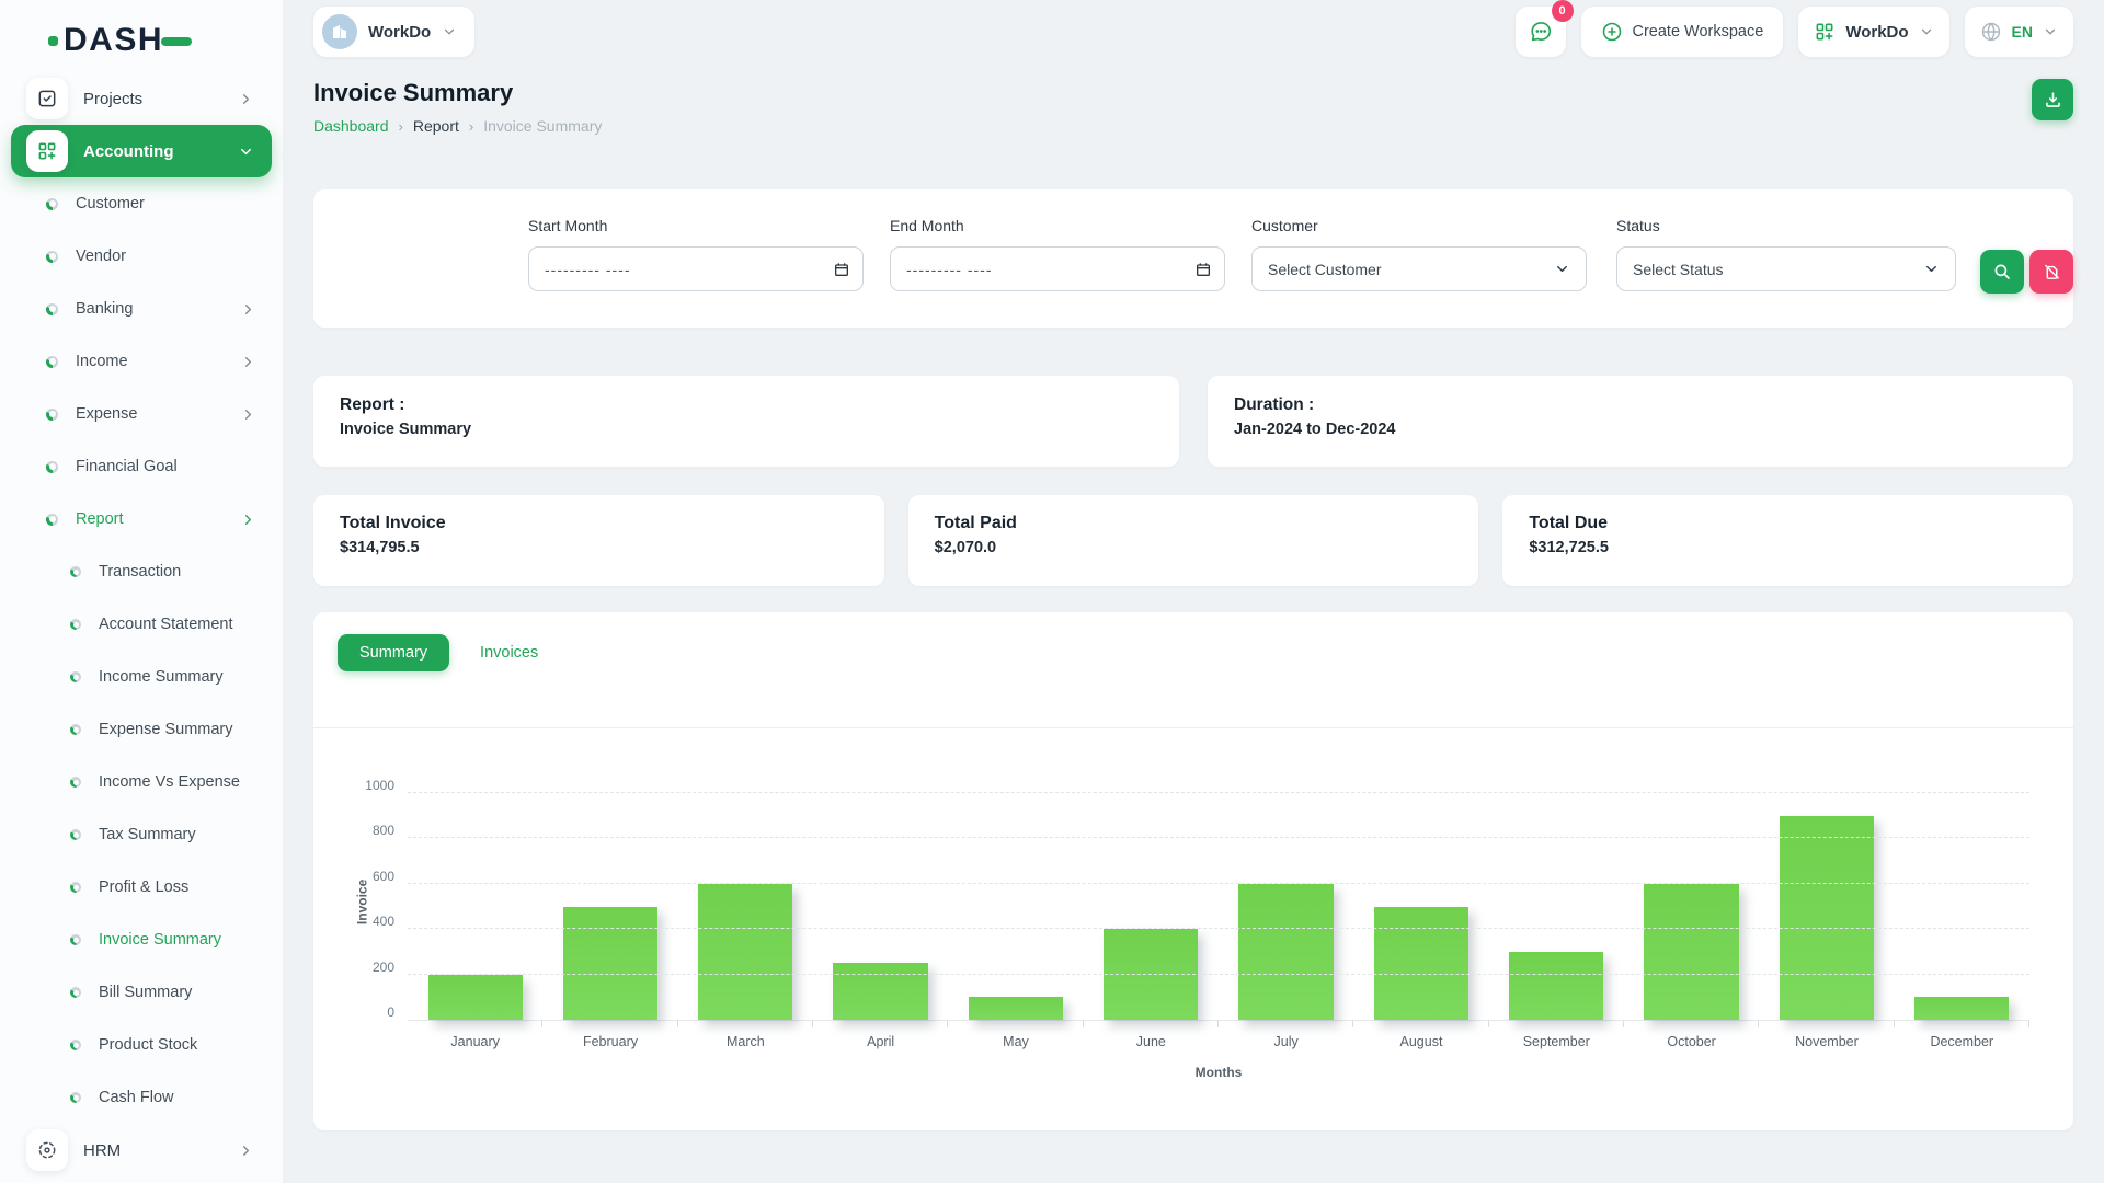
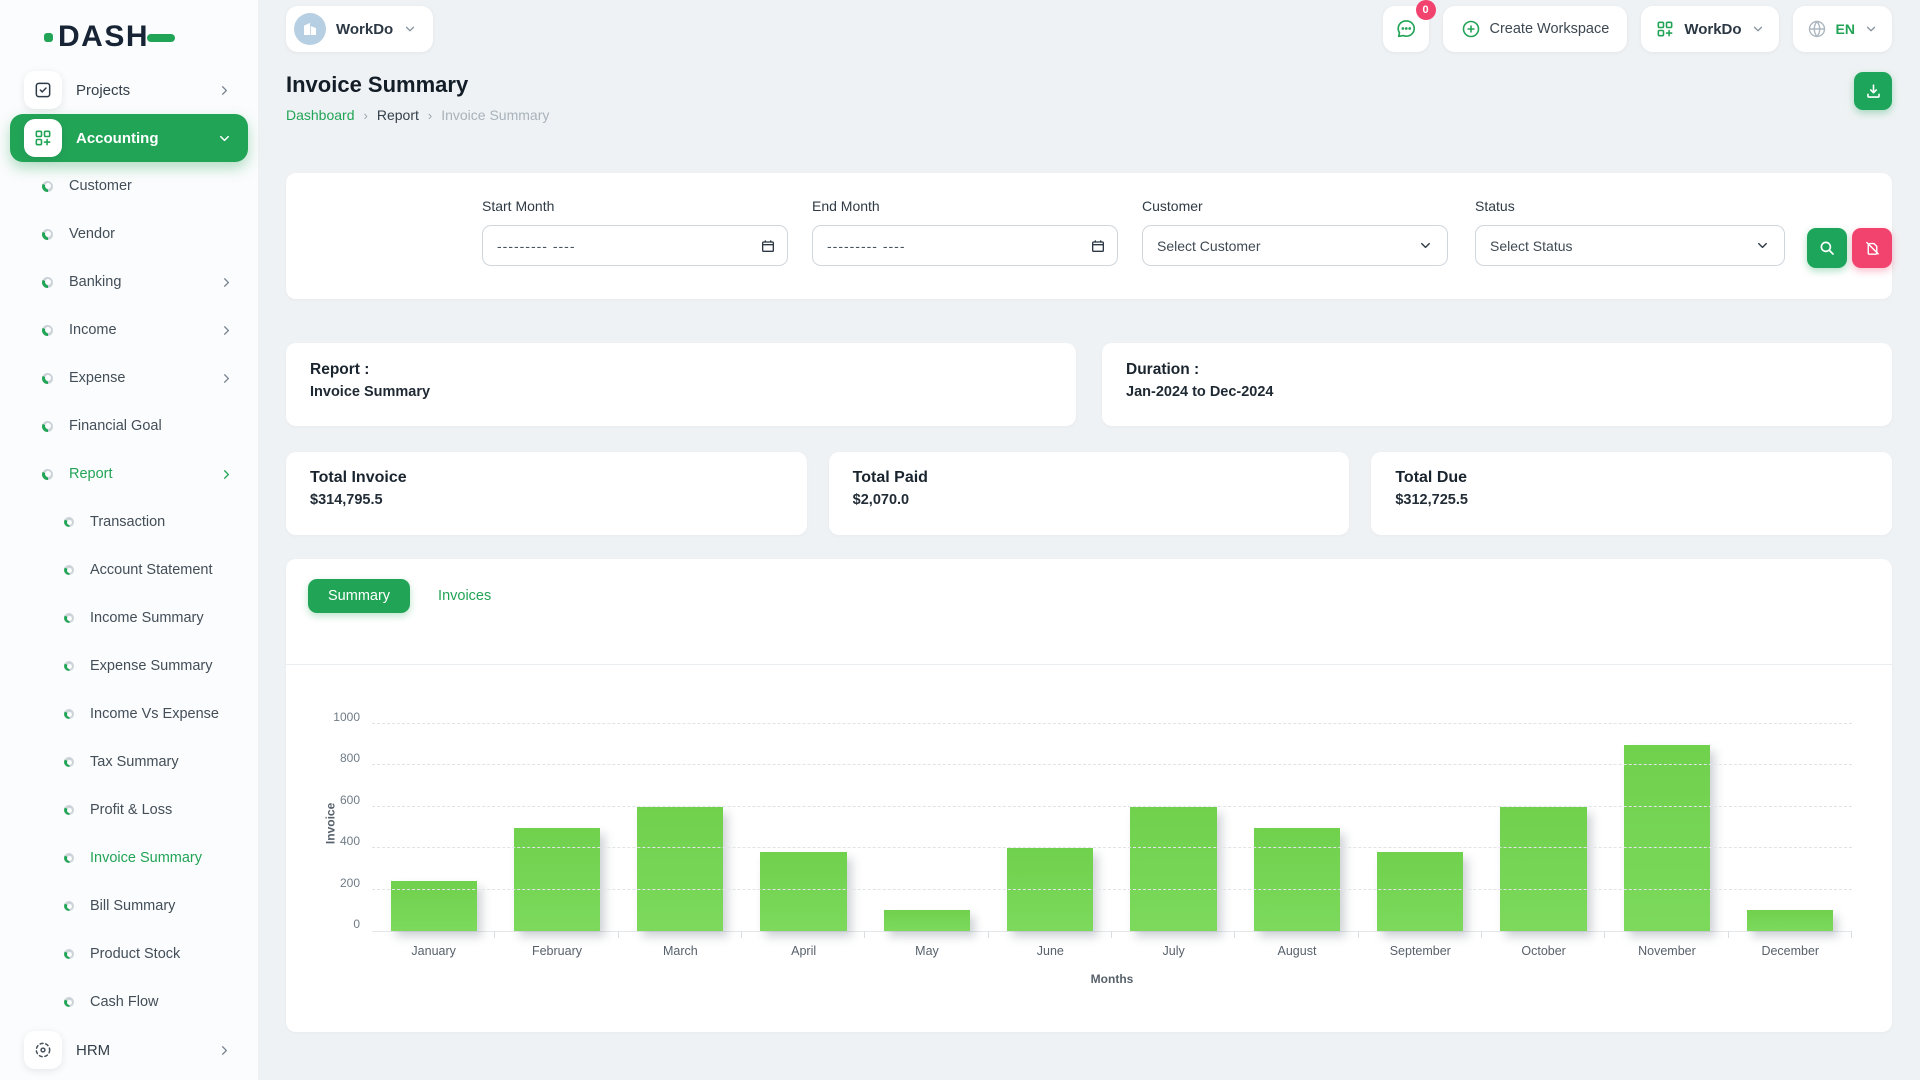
January: 200 -> 240
April: 250 -> 380
September: 300 -> 380
